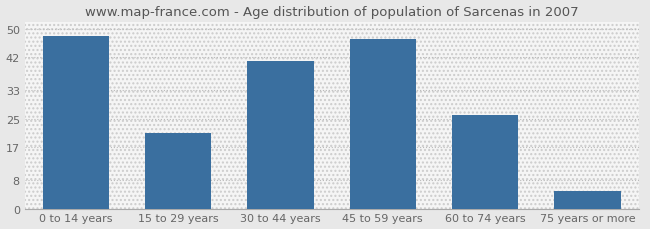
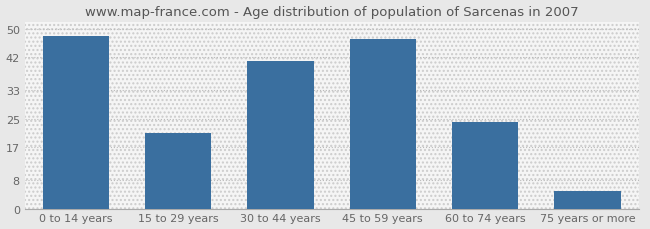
60 to 74 years: 26 -> 24
